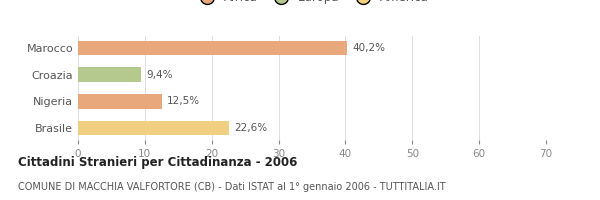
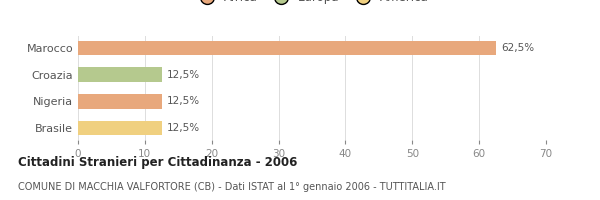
Marocco: 40,2% -> 62,5%
Croazia: 9,4% -> 12,5%
Brasile: 22,6% -> 12,5%
